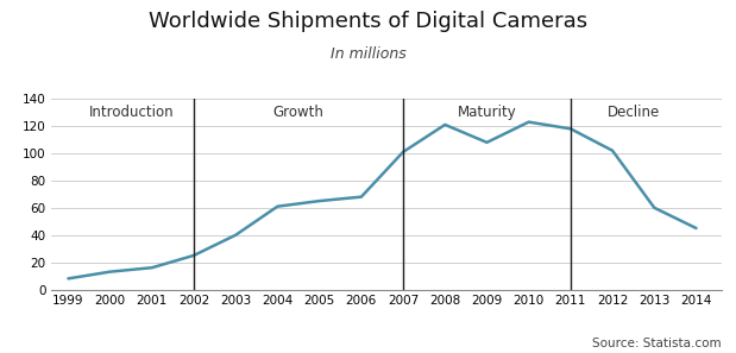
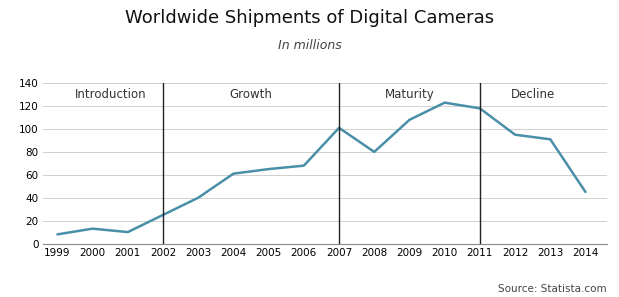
2001: 16 -> 10
2008: 121 -> 80
2012: 102 -> 95
2013: 60 -> 91
